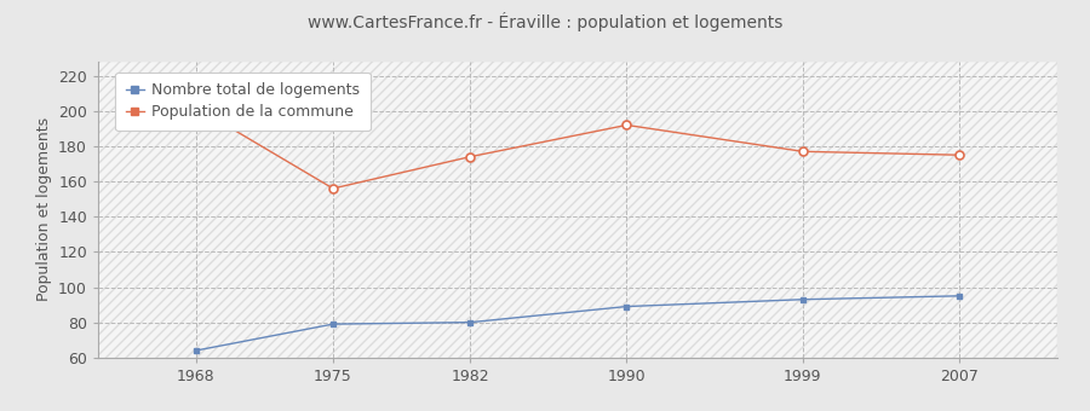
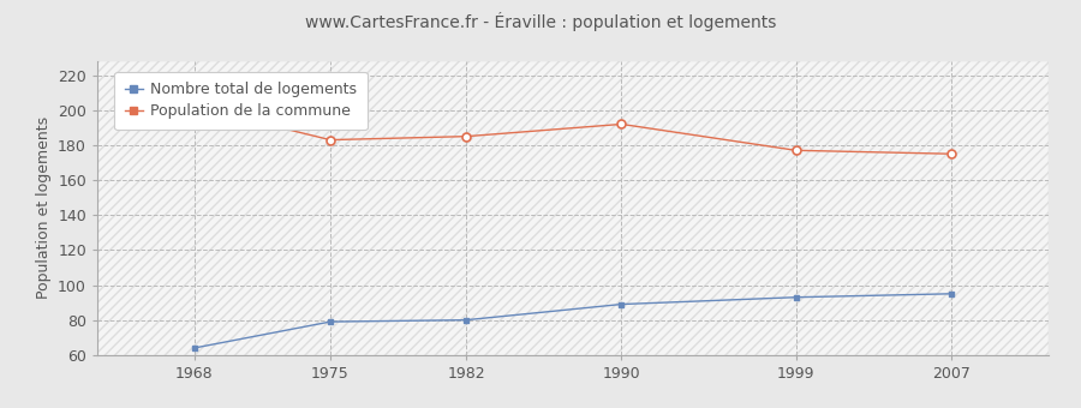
Population de la commune/1975: 156 -> 183
Population de la commune/1982: 174 -> 185
